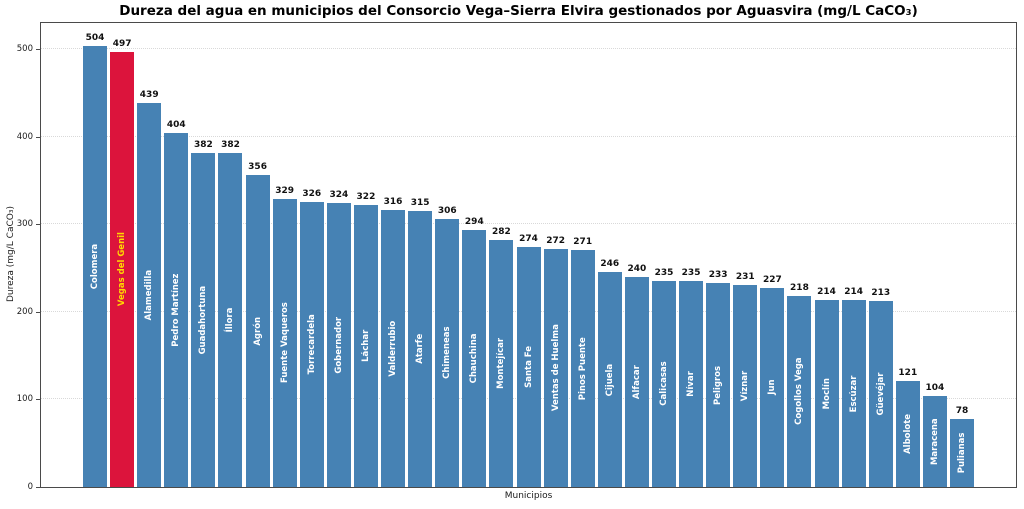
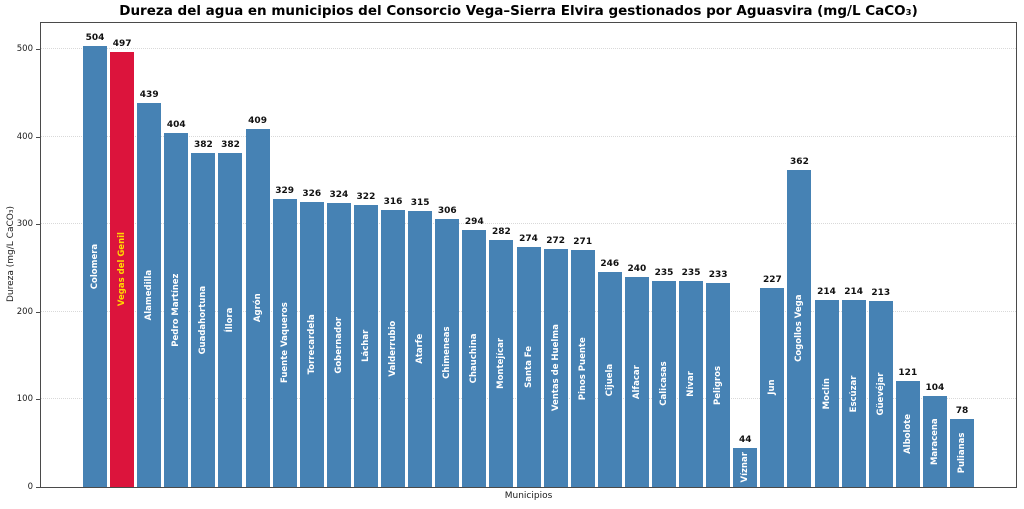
Agrón: 356 -> 409
Víznar: 231 -> 44
Cogollos Vega: 218 -> 362
